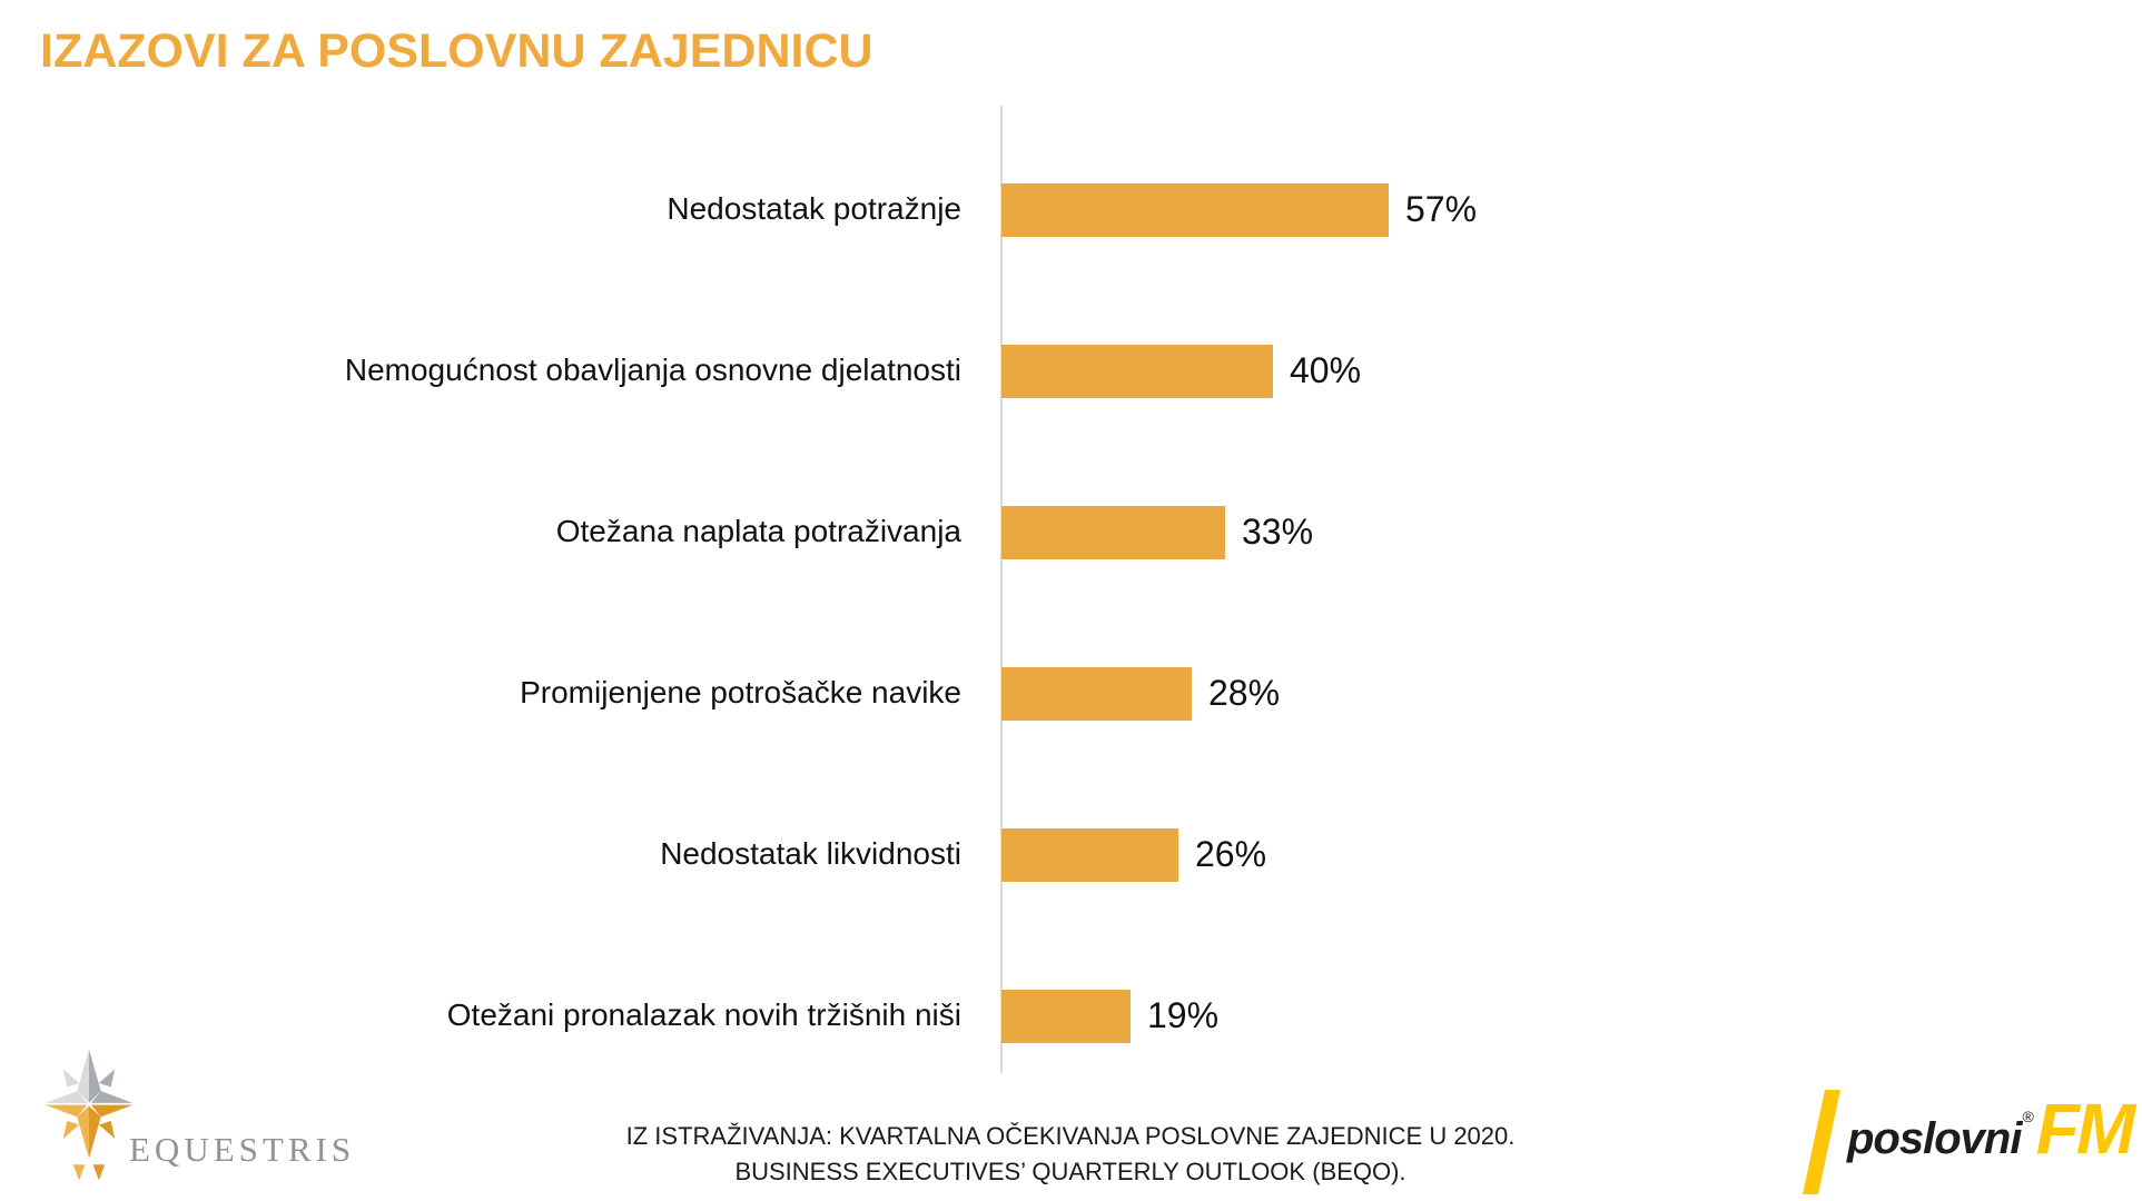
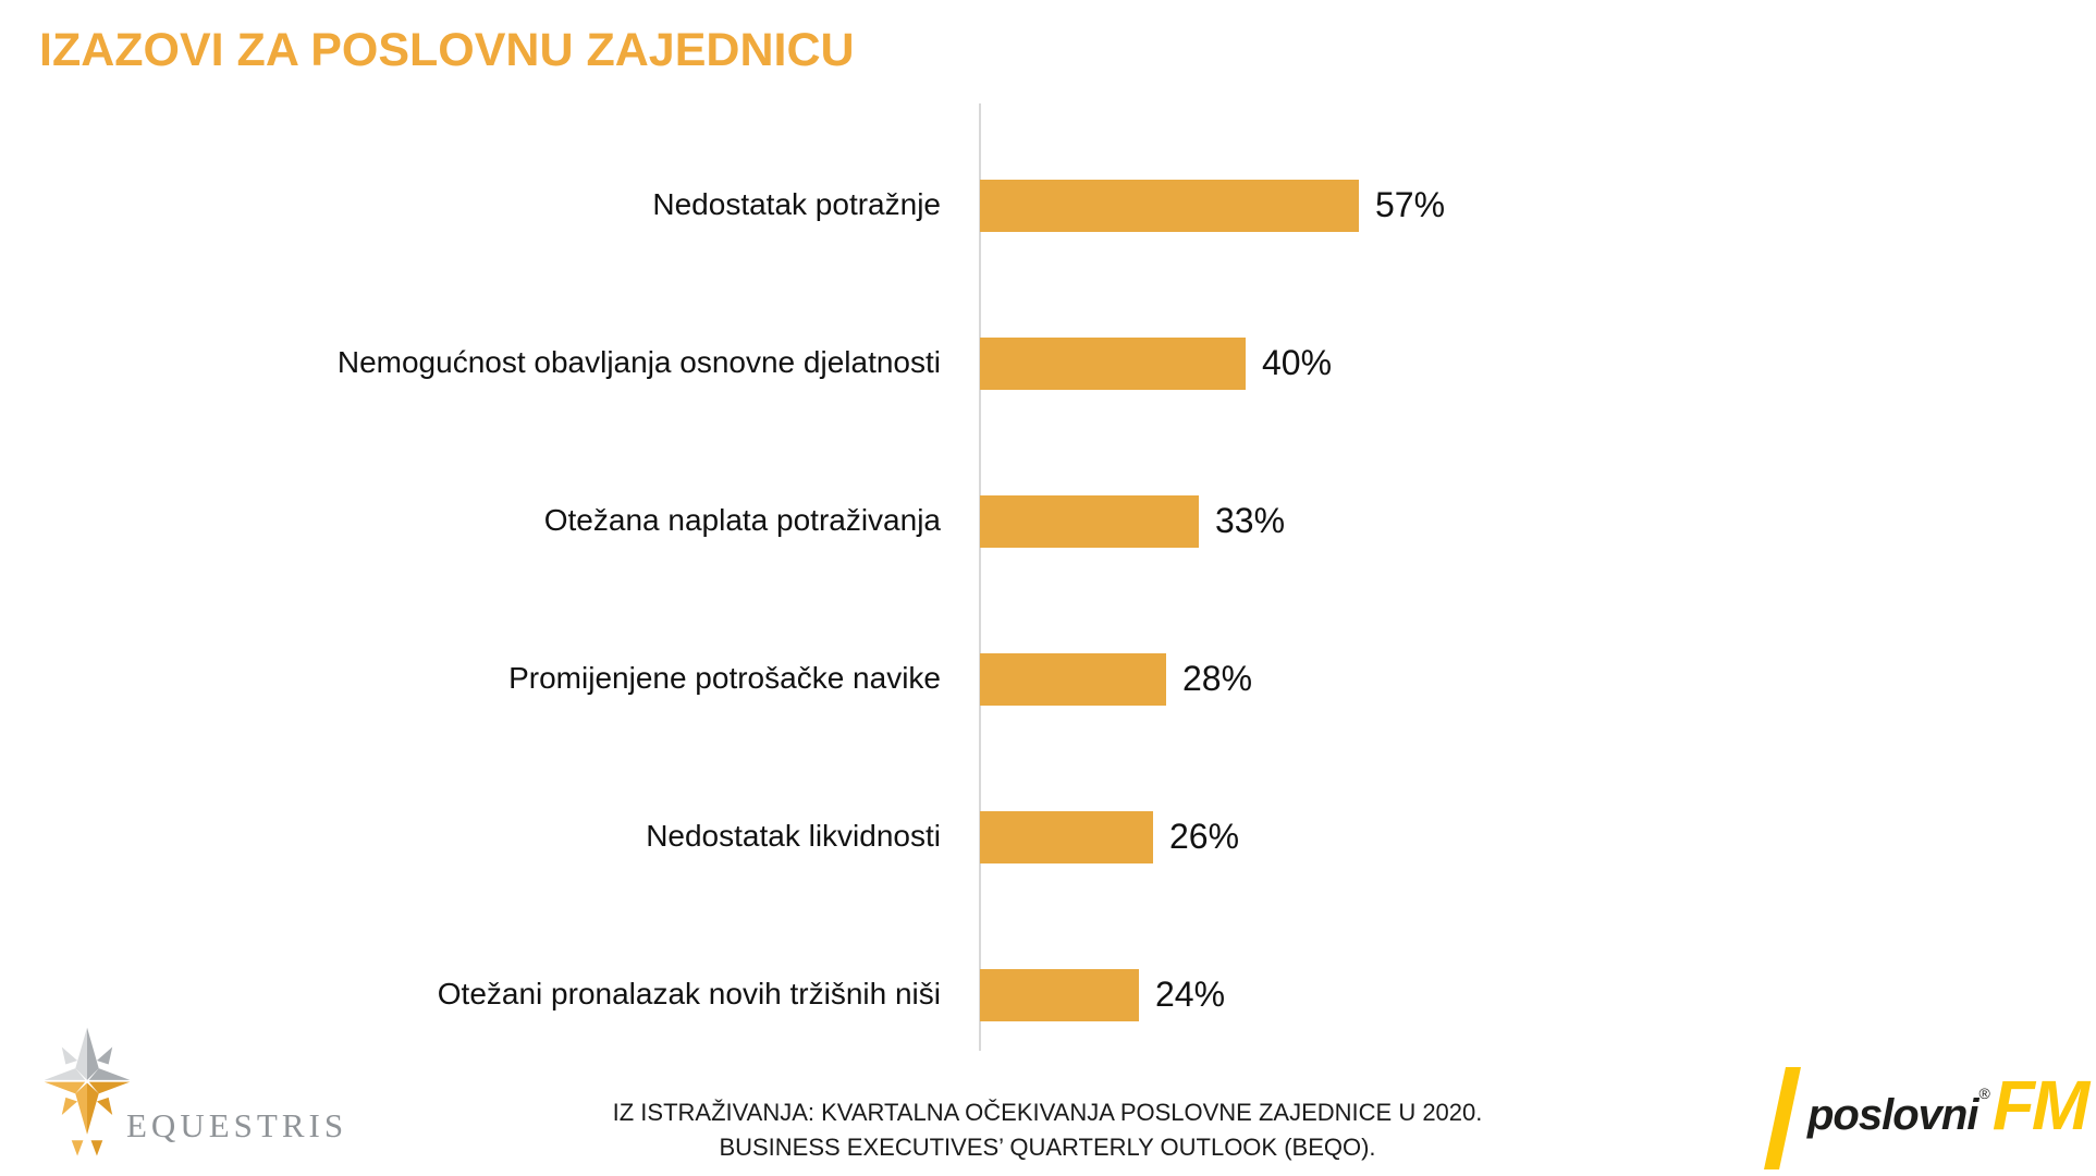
Otežani pronalazak novih tržišnih niši: 19% -> 24%
